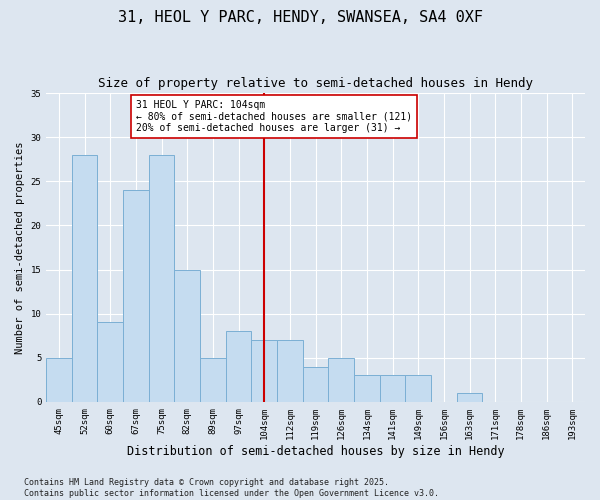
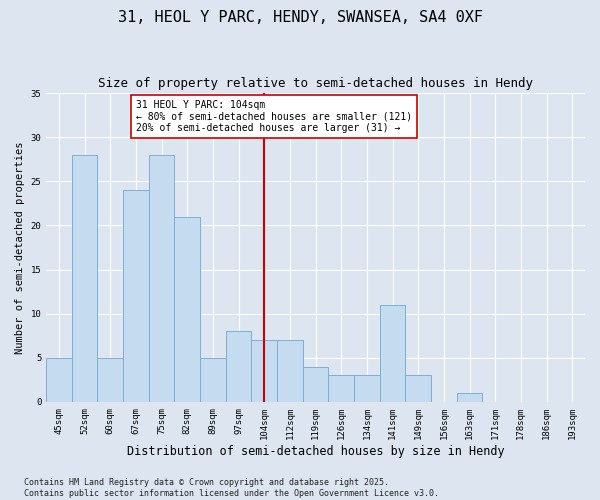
60sqm: 9 -> 5
82sqm: 15 -> 21
126sqm: 5 -> 3
141sqm: 3 -> 11
